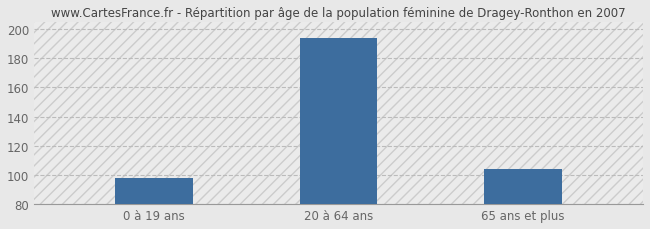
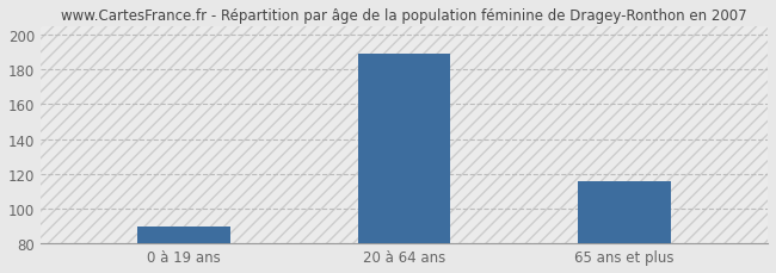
0 à 19 ans: 98 -> 90
20 à 64 ans: 194 -> 189
65 ans et plus: 104 -> 116
